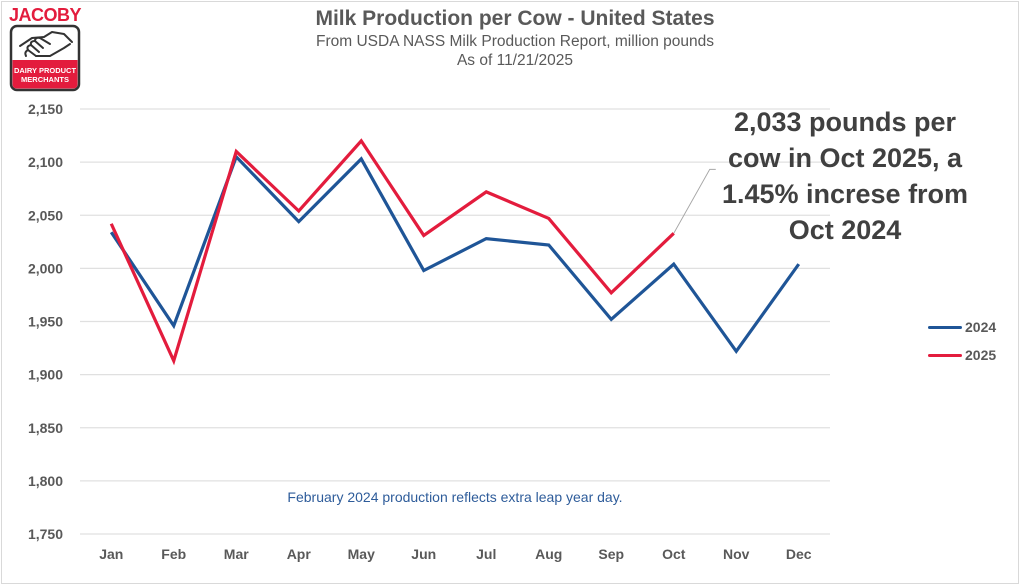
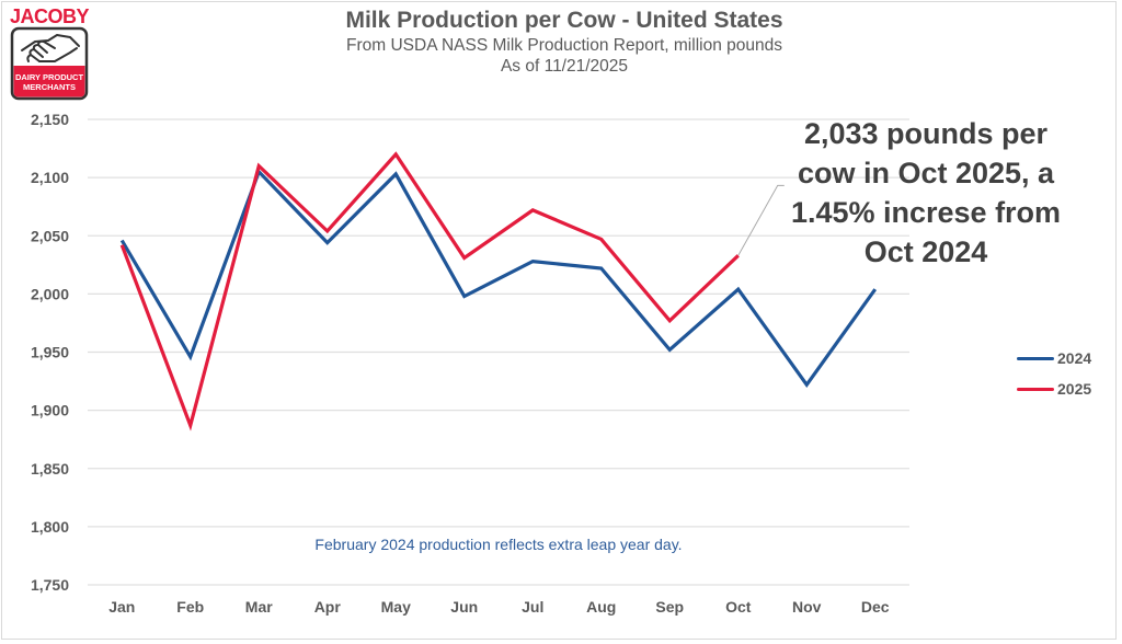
2024/Jan: 2034 -> 2046
2025/Feb: 1913 -> 1887
